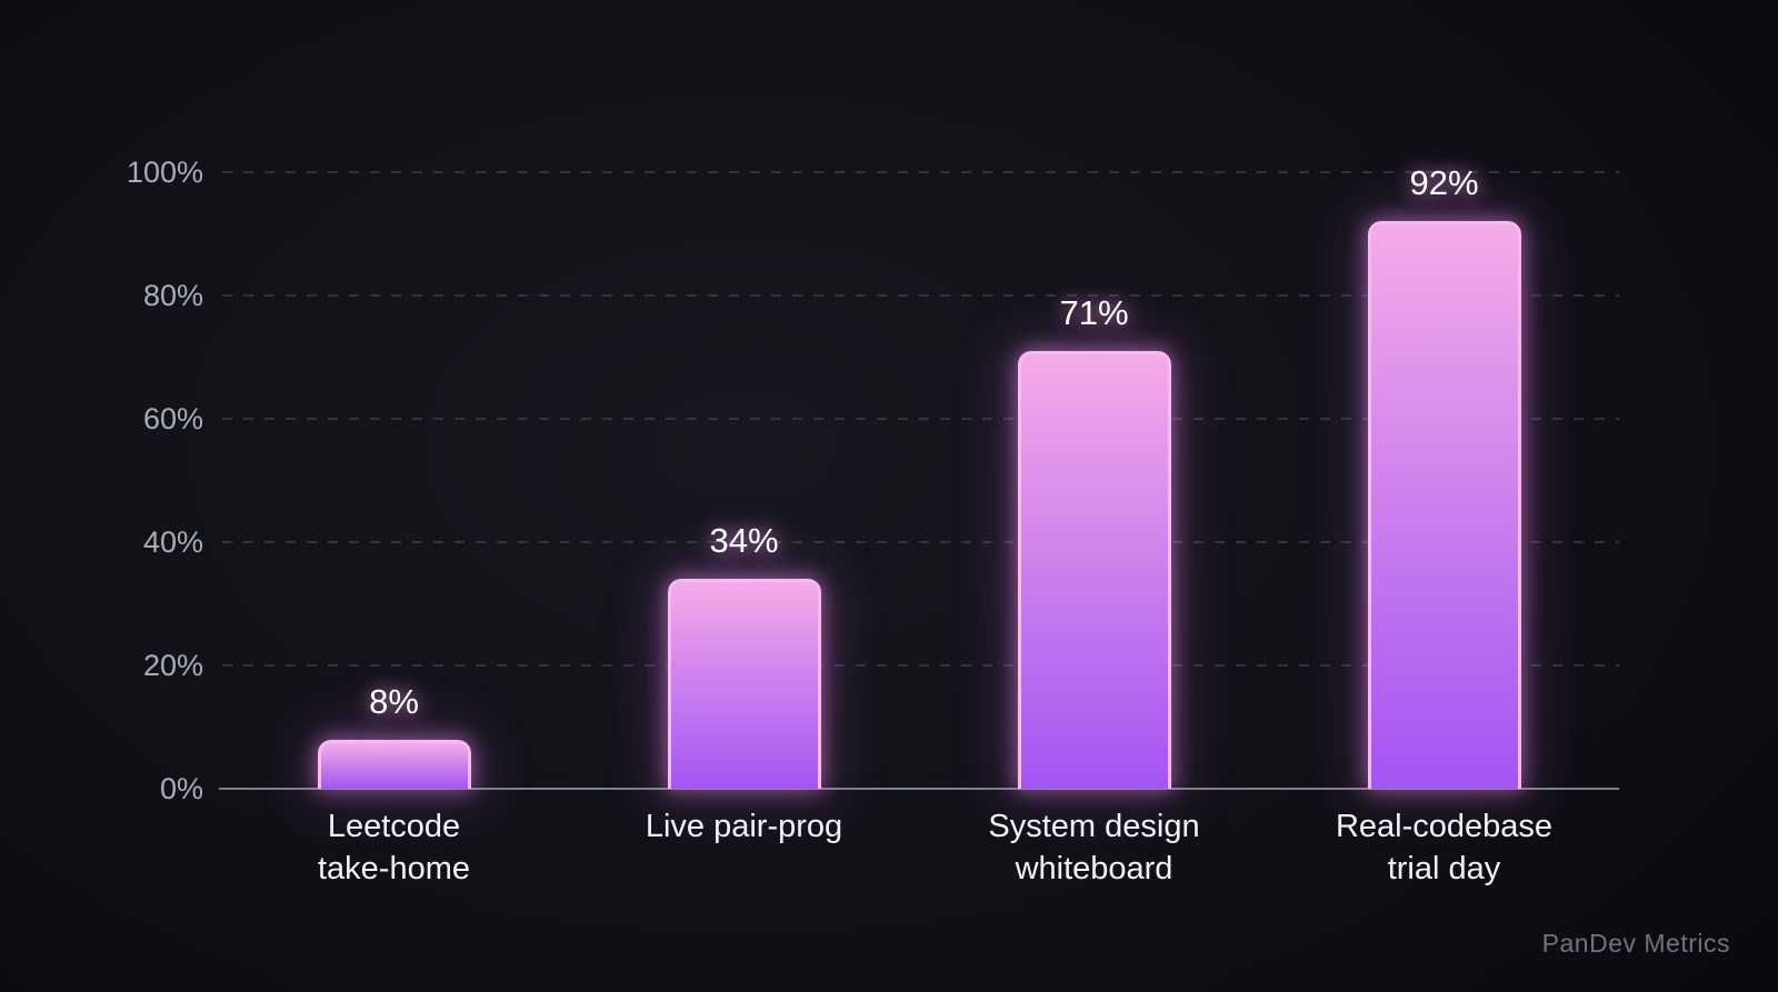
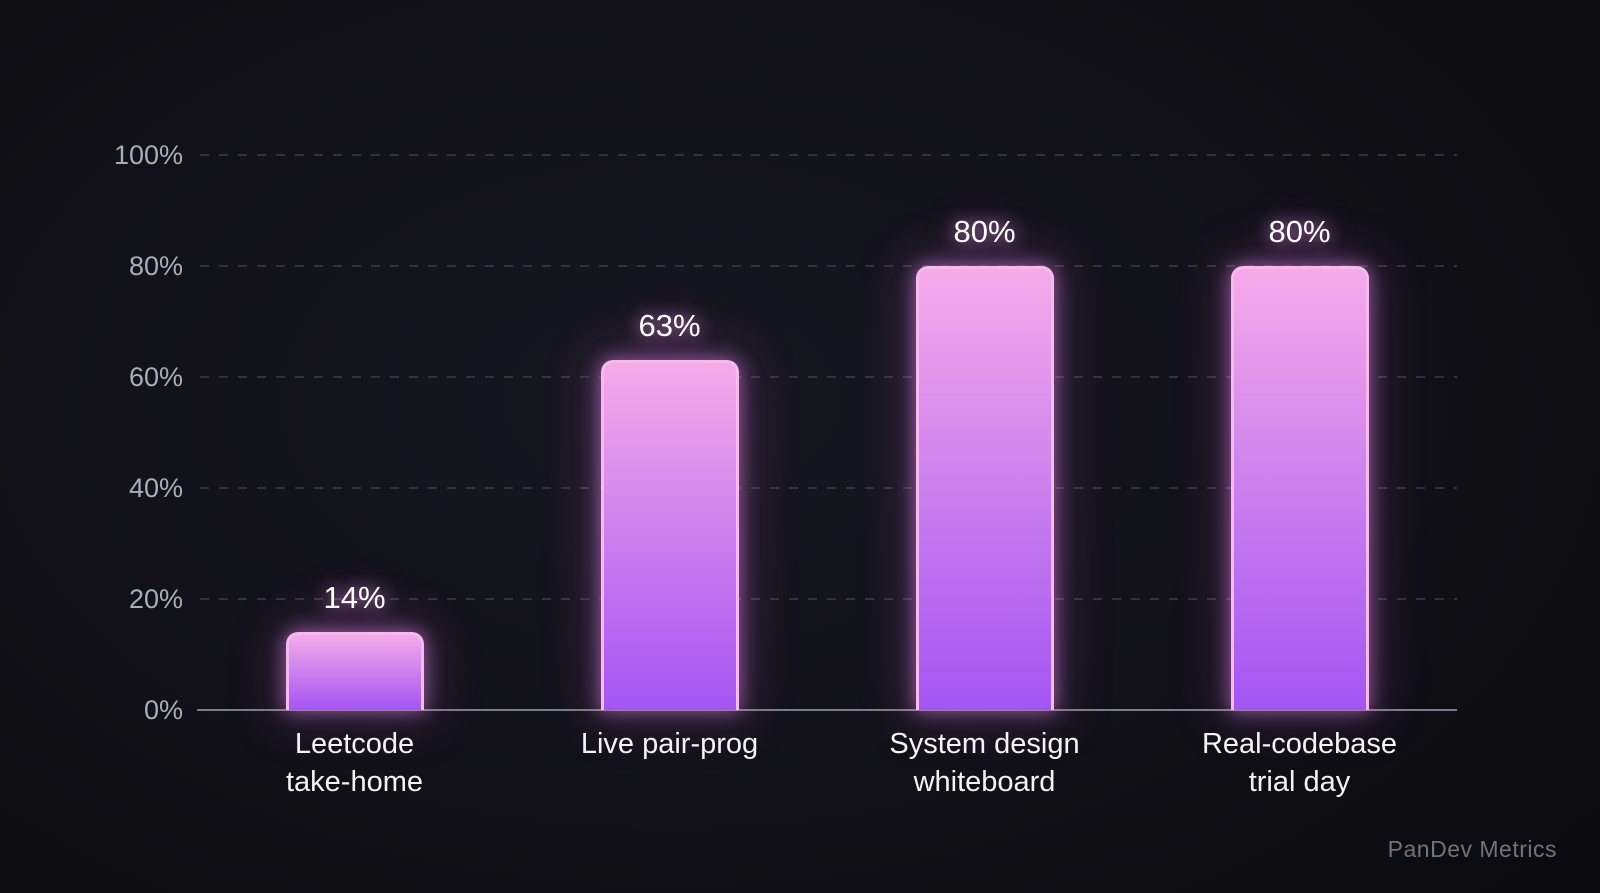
Leetcode take-home: 8% -> 14%
Live pair-prog: 34% -> 63%
System design whiteboard: 71% -> 80%
Real-codebase trial day: 92% -> 80%
